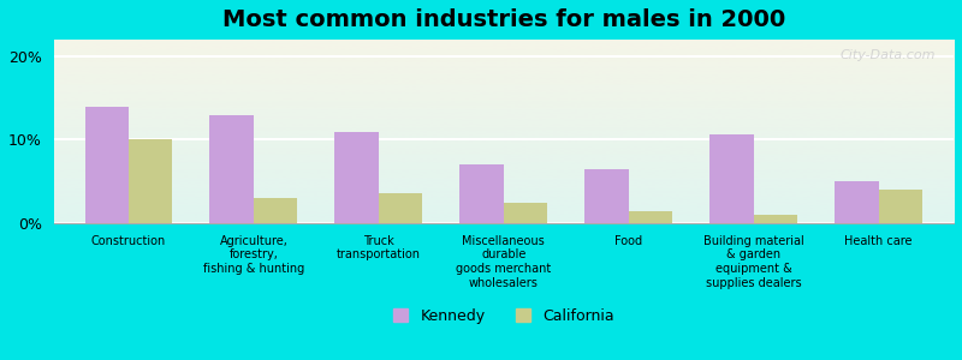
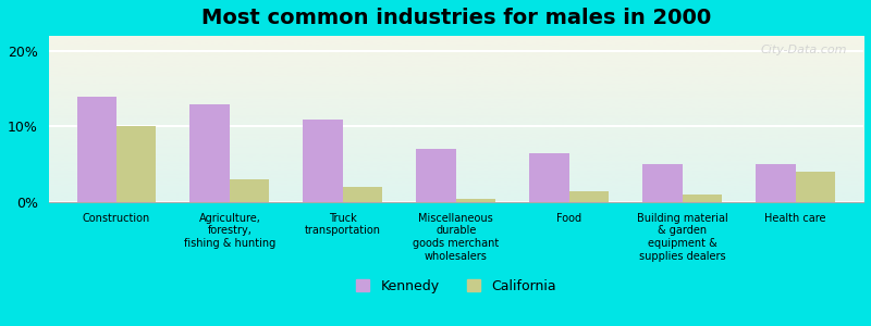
California/Truck transportation: 3.6% -> 2.0%
California/Miscellaneous durable goods merchant wholesalers: 2.4% -> 0.5%
Kennedy/Building material & garden equipment & supplies dealers: 10.6% -> 5.0%
